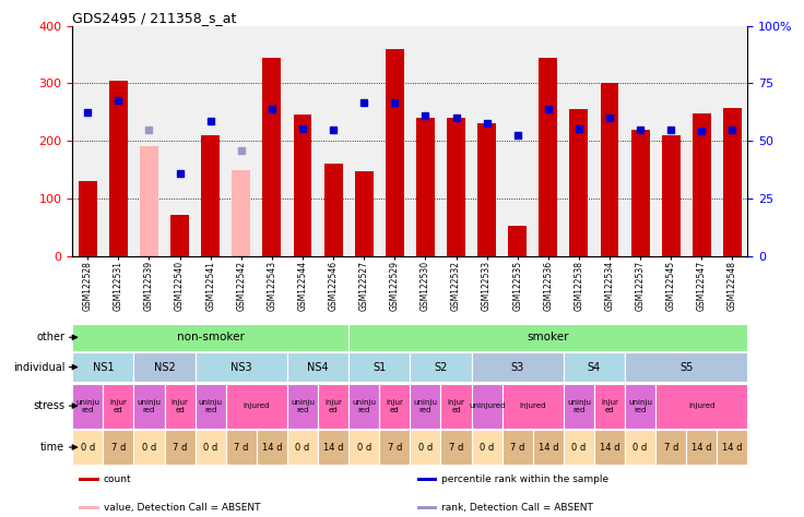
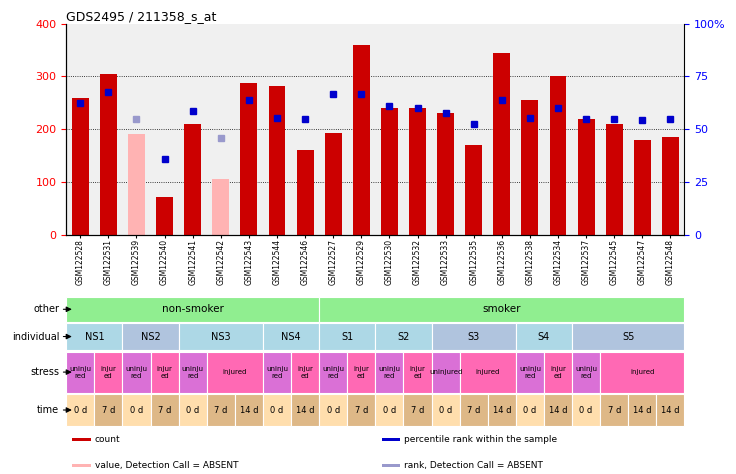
GSM122528: 130 -> 260
GSM122542: 150 -> 105
GSM122543: 344 -> 288
GSM122544: 246 -> 282
GSM122527: 148 -> 192
GSM122535: 52 -> 170
GSM122547: 248 -> 180
GSM122548: 258 -> 185
